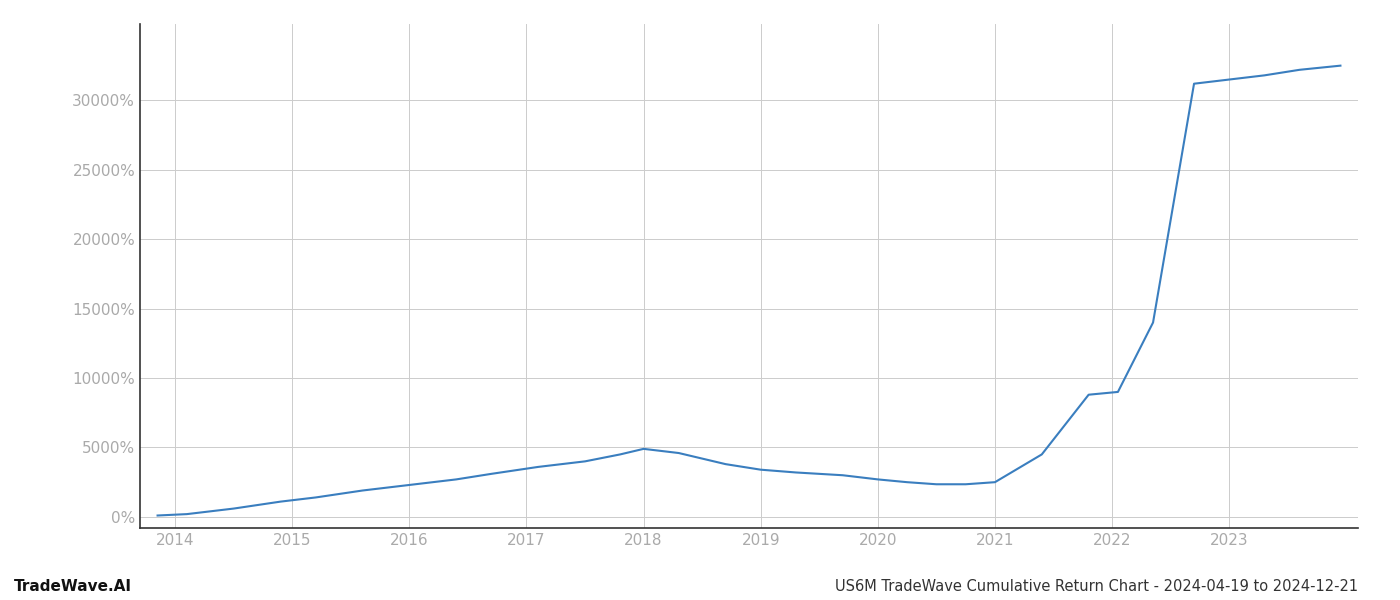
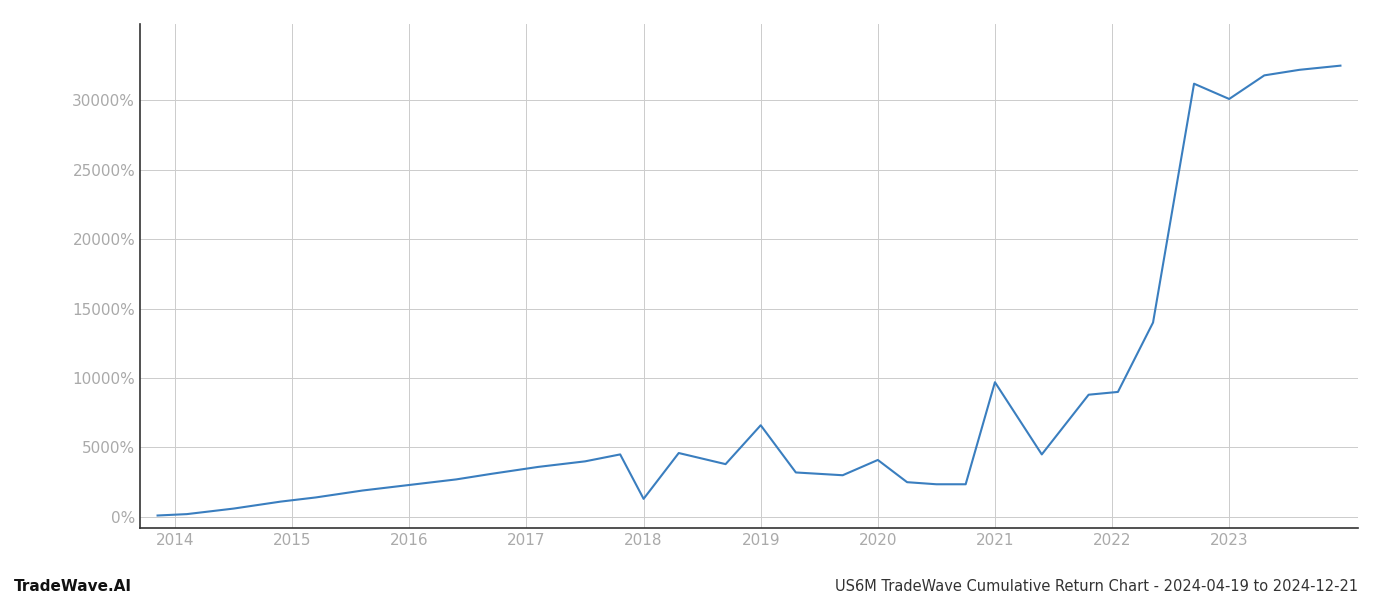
2018: 4900% -> 1300%
2019: 3400% -> 6600%
2020: 2700% -> 4100%
2021: 2500% -> 9700%
2023: 31500% -> 30100%
